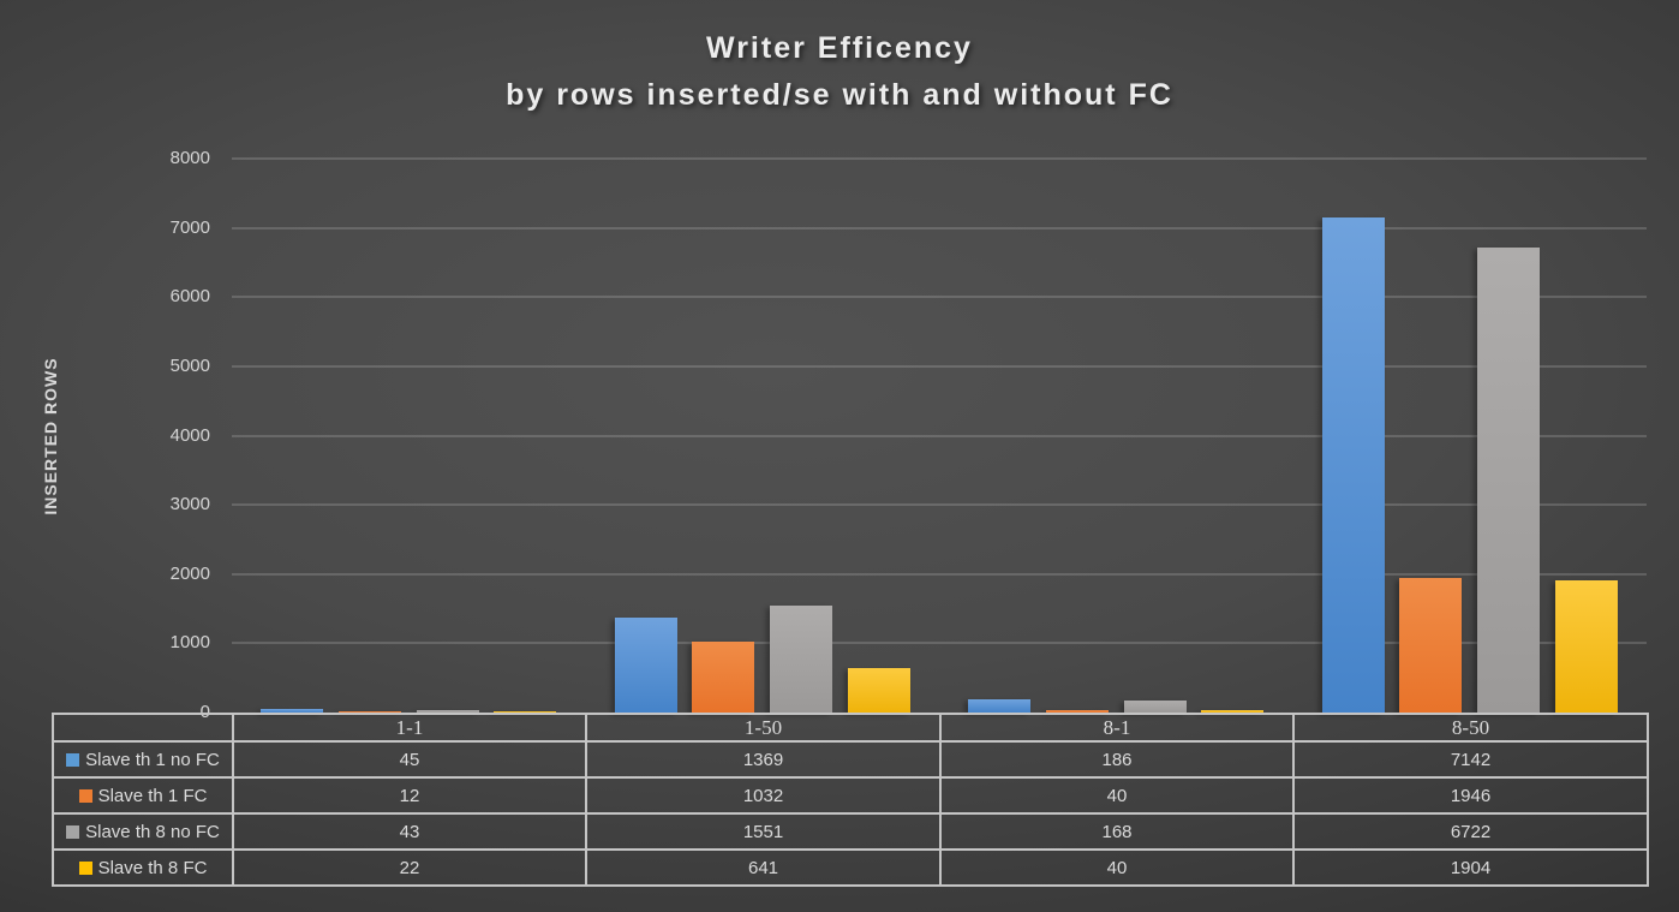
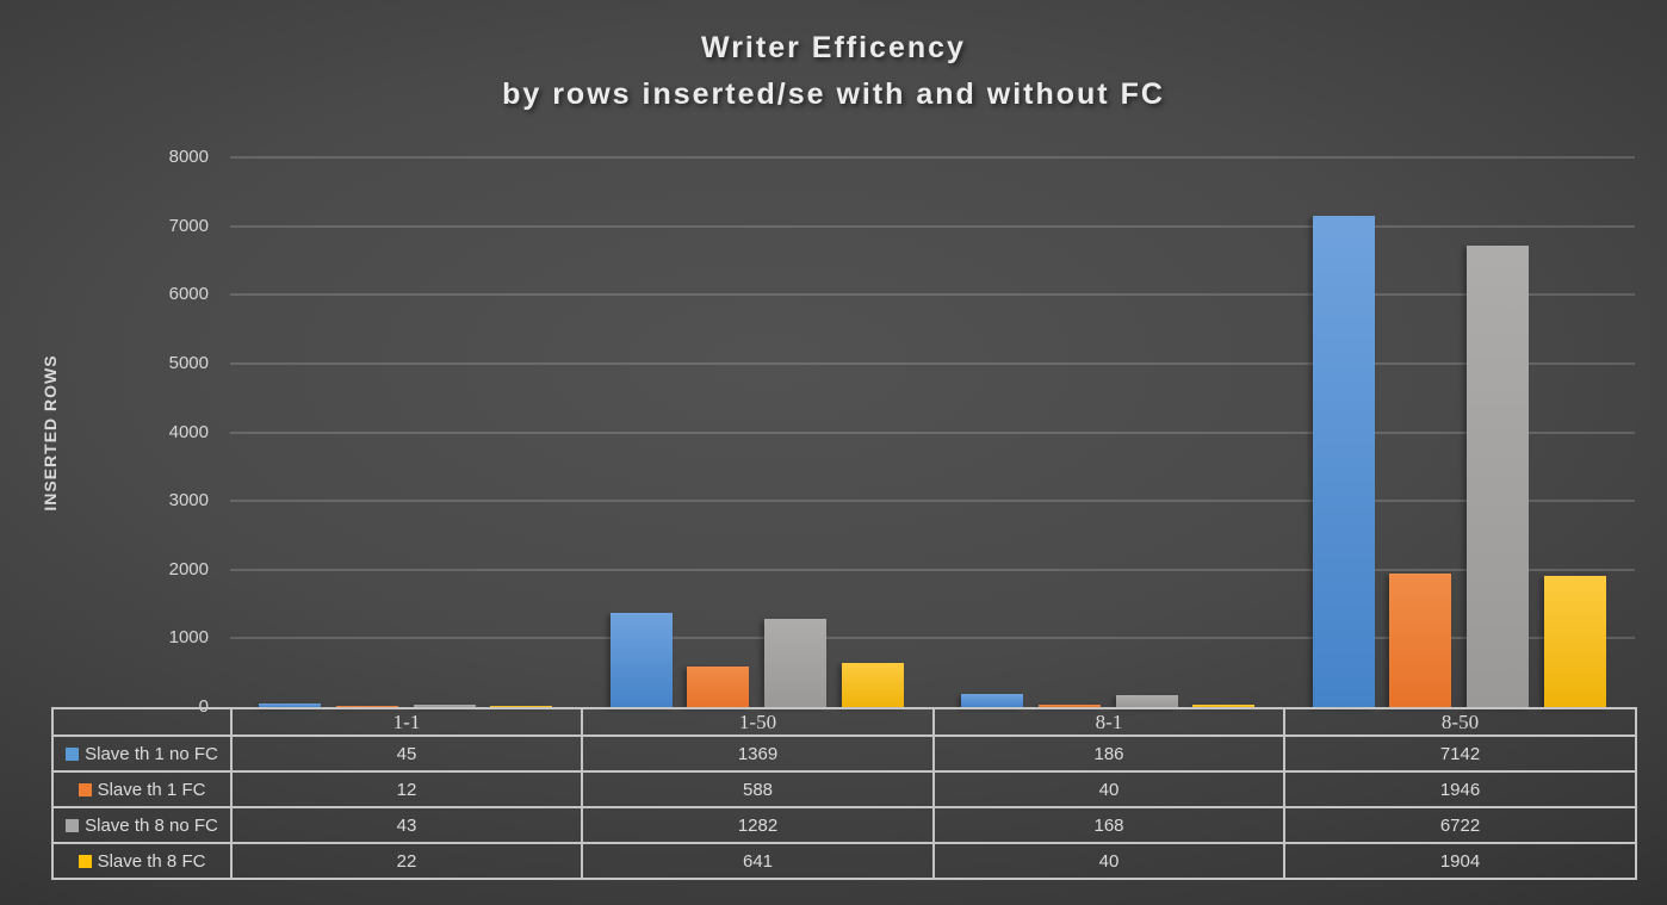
Slave th 1 FC/1-50: 1032 -> 588
Slave th 8 no FC/1-50: 1551 -> 1282
